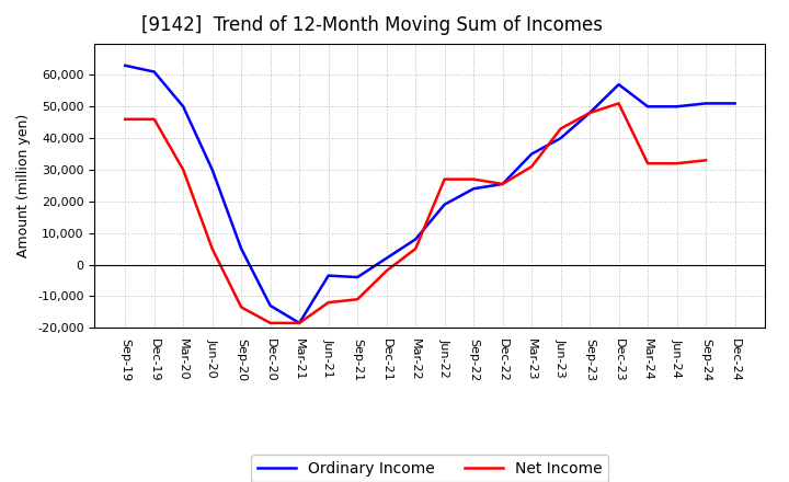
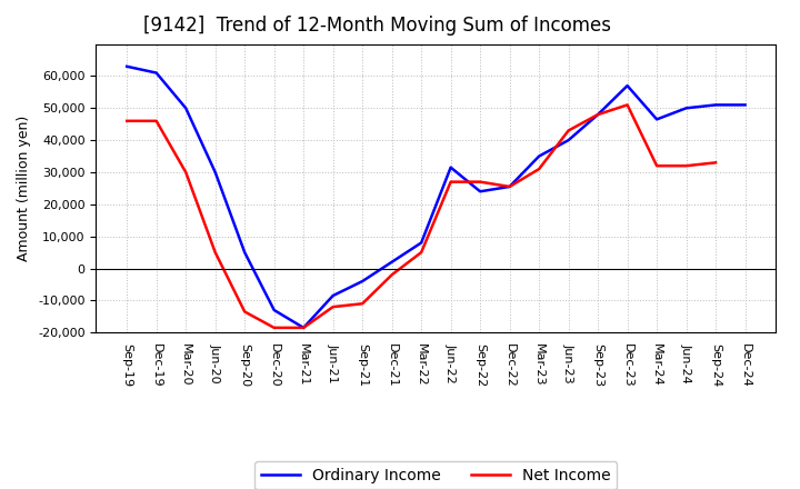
Ordinary Income/Jun-21: -3,500 -> -8,500
Ordinary Income/Jun-22: 19,000 -> 31,500
Ordinary Income/Mar-24: 50,000 -> 46,500
